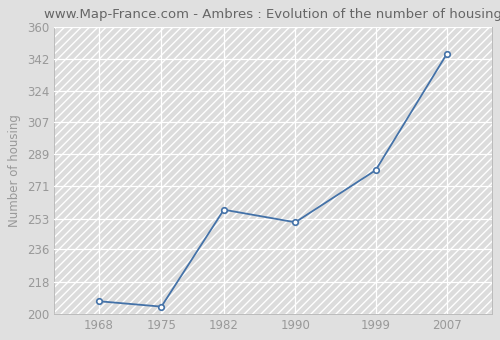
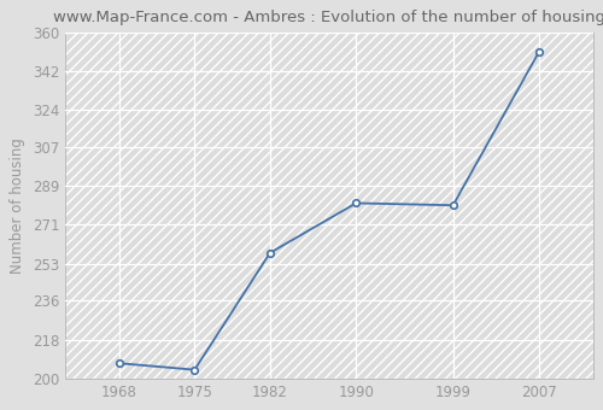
1990: 251 -> 281
2007: 345 -> 351
